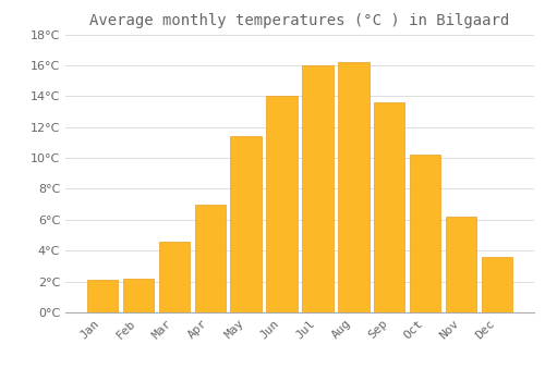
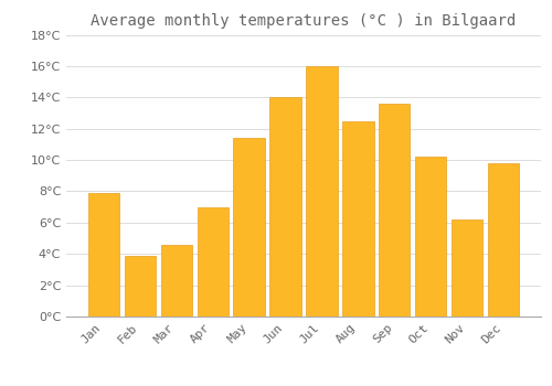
Jan: 2.1°C -> 7.9°C
Feb: 2.2°C -> 3.9°C
Aug: 16.2°C -> 12.5°C
Dec: 3.6°C -> 9.8°C
